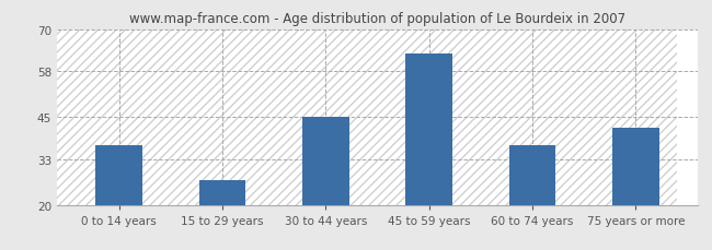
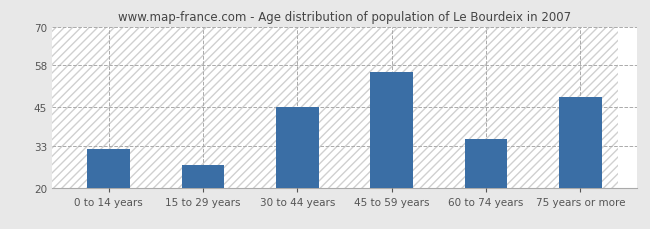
0 to 14 years: 37 -> 32
45 to 59 years: 63 -> 56
60 to 74 years: 37 -> 35
75 years or more: 42 -> 48
